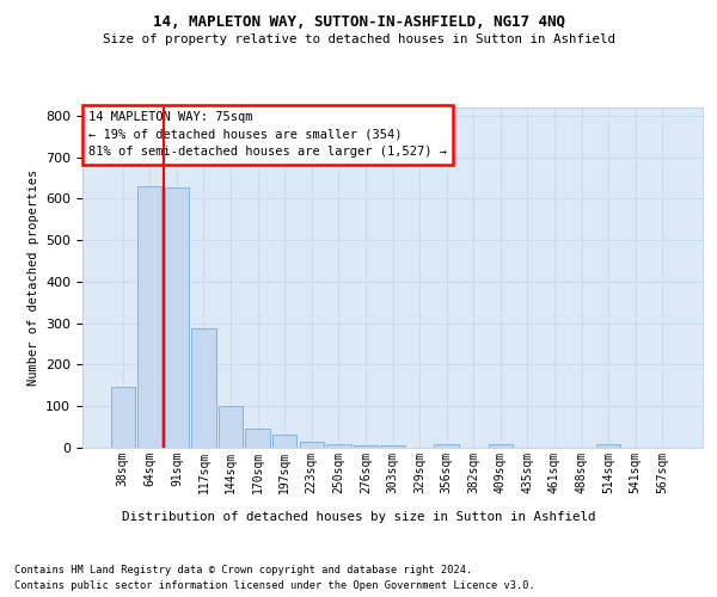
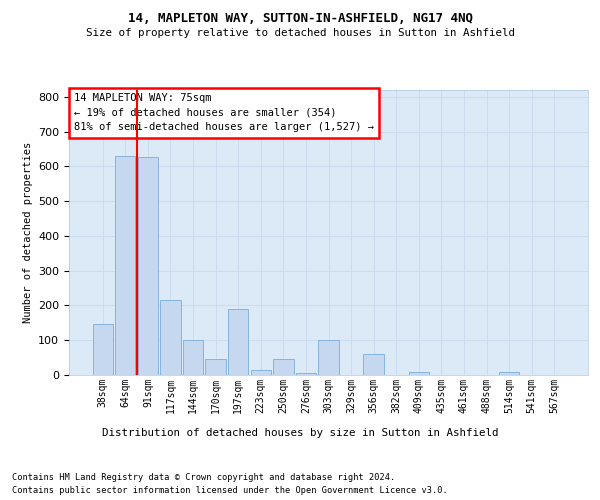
117sqm: 287 -> 215
197sqm: 32 -> 190
250sqm: 10 -> 45
303sqm: 6 -> 100
356sqm: 10 -> 60
